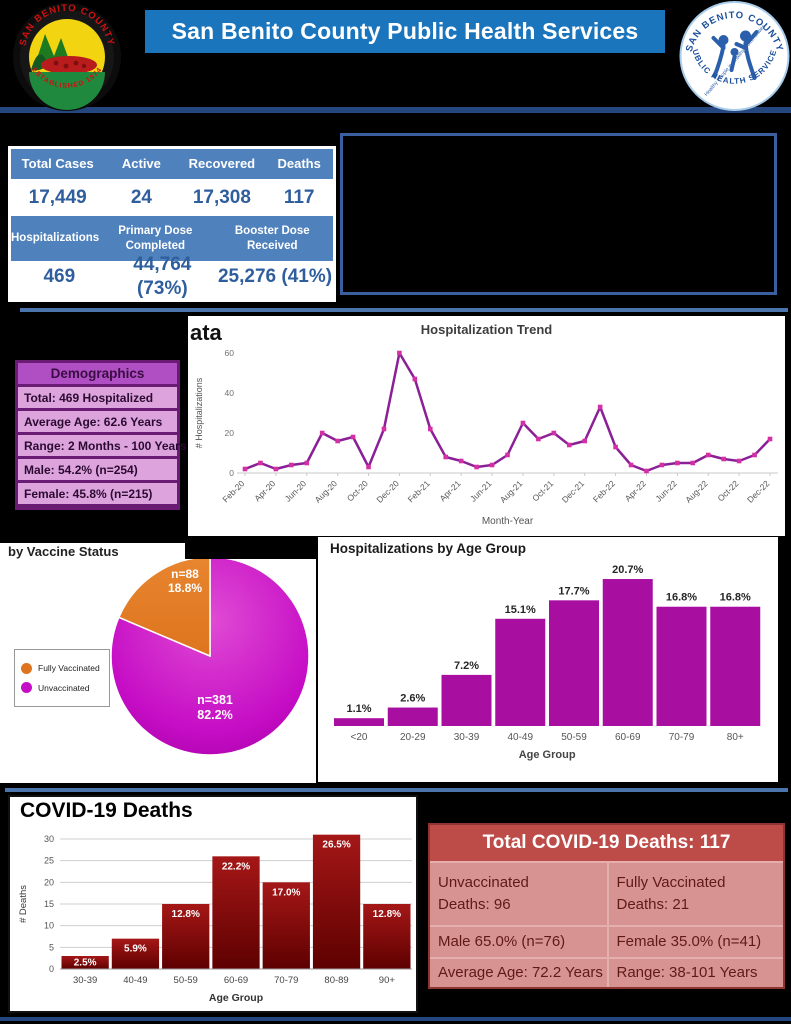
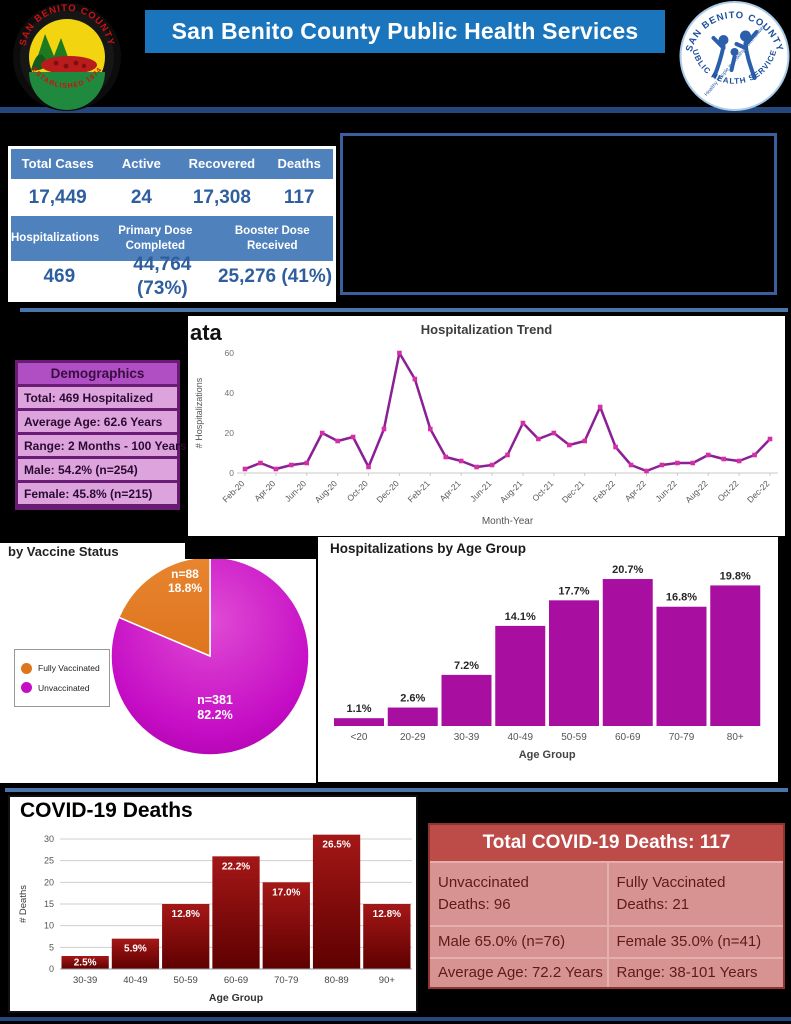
Hospitalizations by Age Group/40-49: 15.1% -> 14.1%
Hospitalizations by Age Group/80+: 16.8% -> 19.8%
